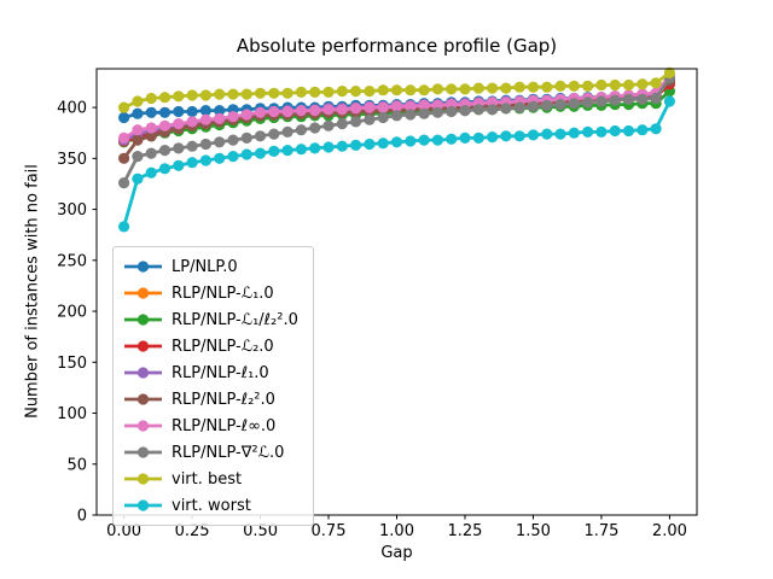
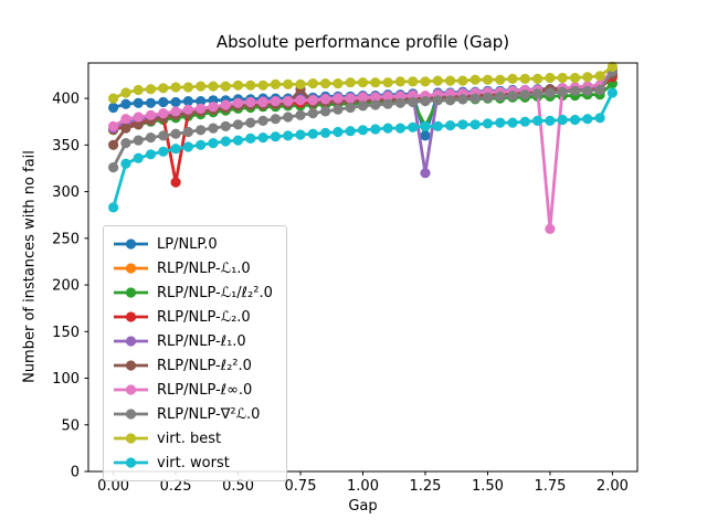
RLP/NLP-ℒ₂.0/0.25: 380 -> 310
RLP/NLP-ℓ₂².0/0.75: 400 -> 410
LP/NLP.0/1.25: 400 -> 360
RLP/NLP-ℒ₁/ℓ₂².0/1.25: 400 -> 370
RLP/NLP-ℓ₁.0/1.25: 400 -> 320
RLP/NLP-ℓ∞.0/1.75: 410 -> 260
